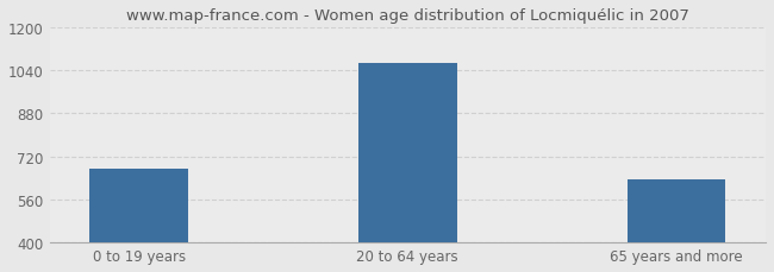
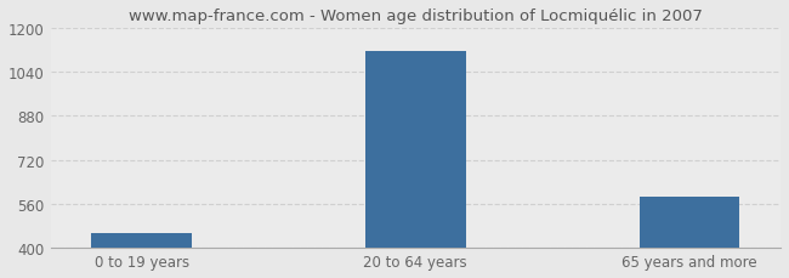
0 to 19 years: 675 -> 453
20 to 64 years: 1065 -> 1116
65 years and more: 635 -> 586
